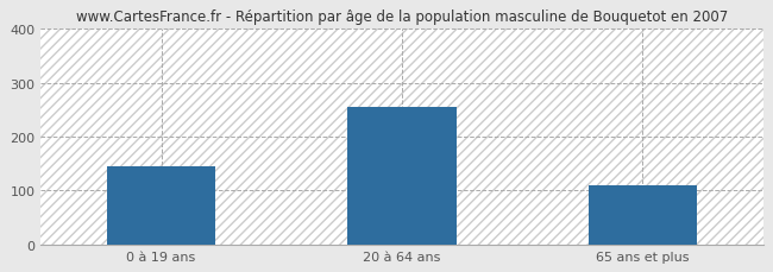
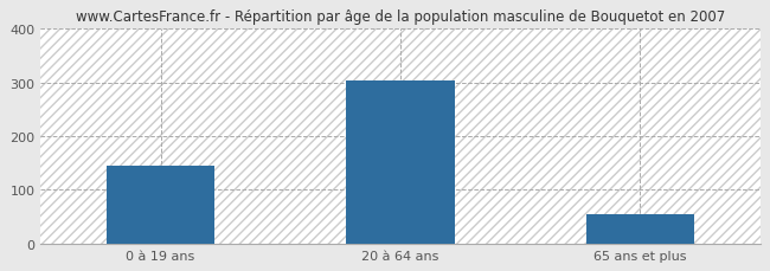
20 à 64 ans: 255 -> 303
65 ans et plus: 110 -> 55
